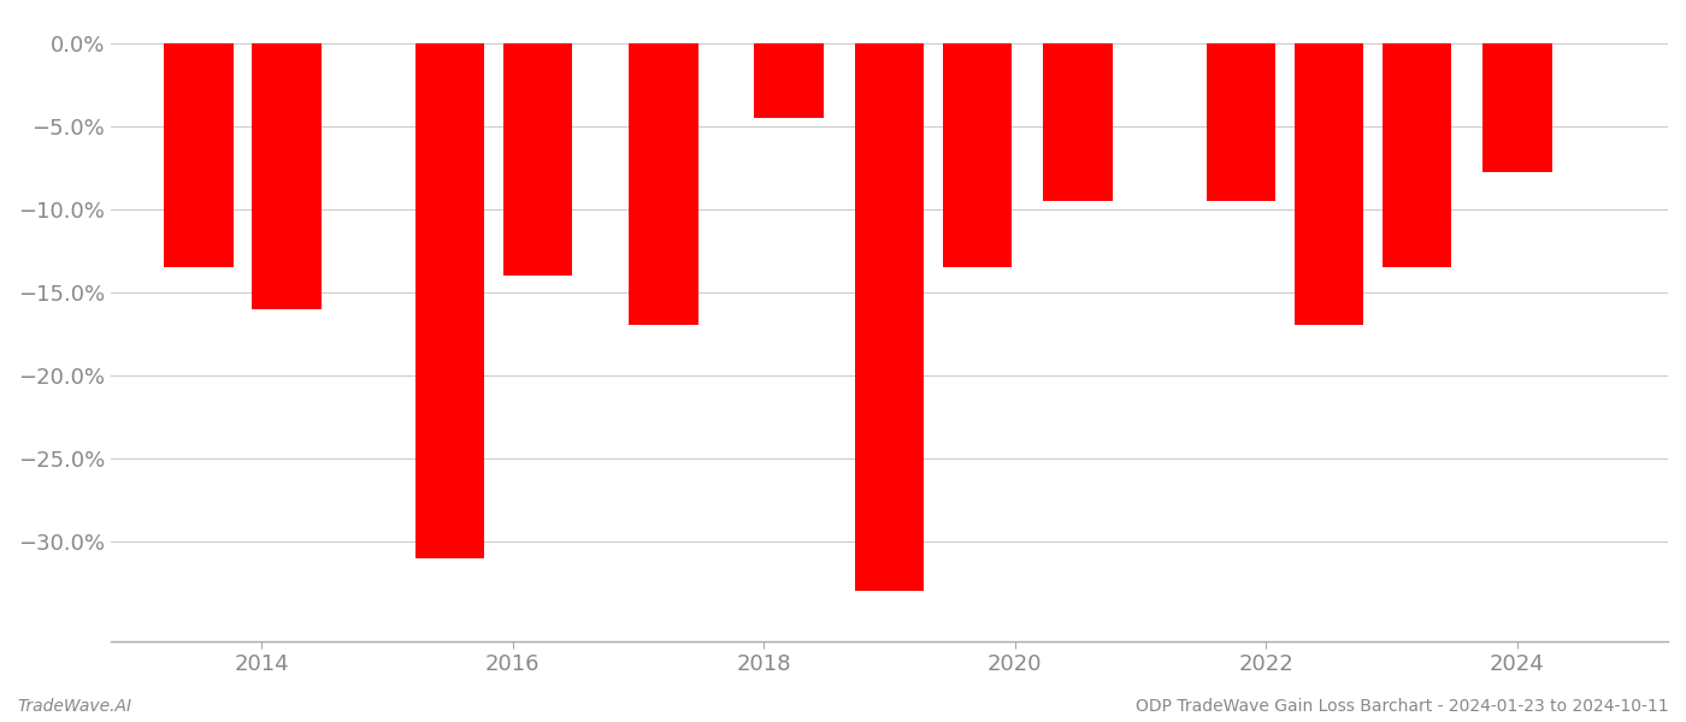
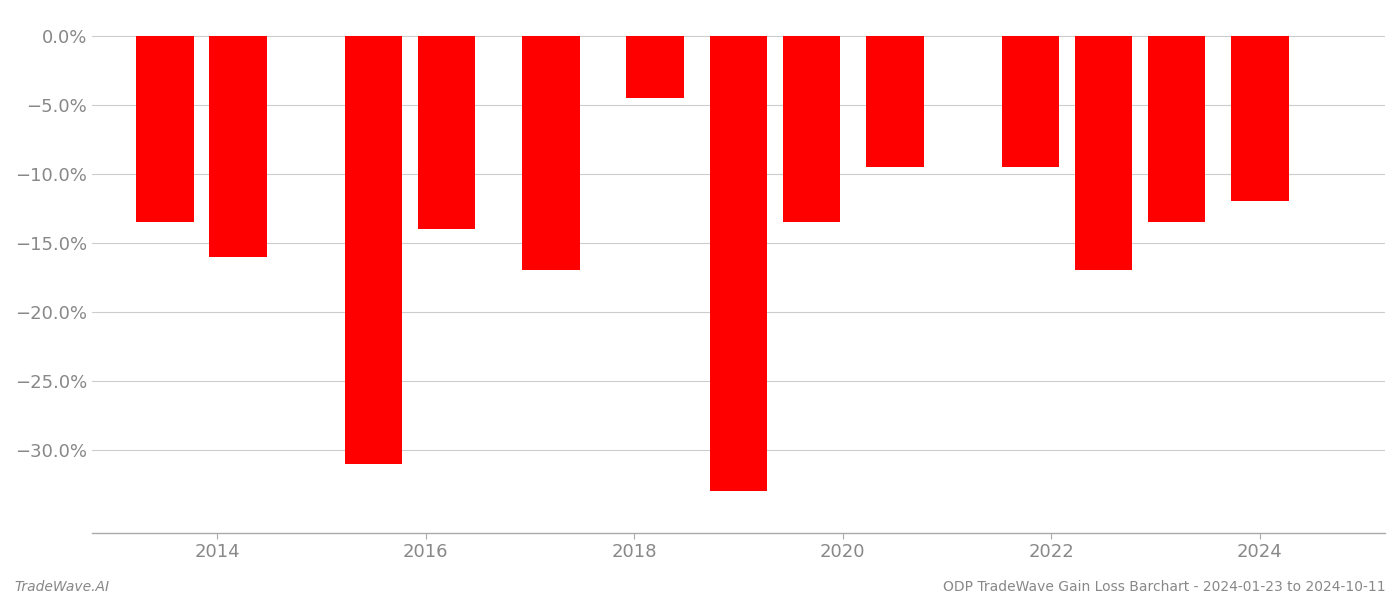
2024: -7.8% -> -12.0%
